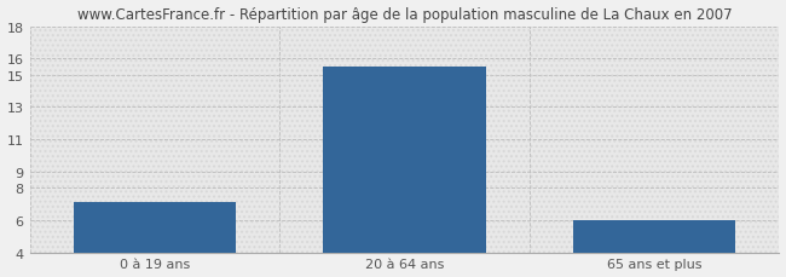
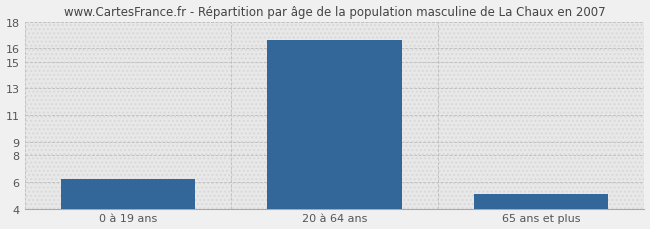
0 à 19 ans: 7.1 -> 6.2
20 à 64 ans: 15.5 -> 16.6
65 ans et plus: 6.0 -> 5.1
